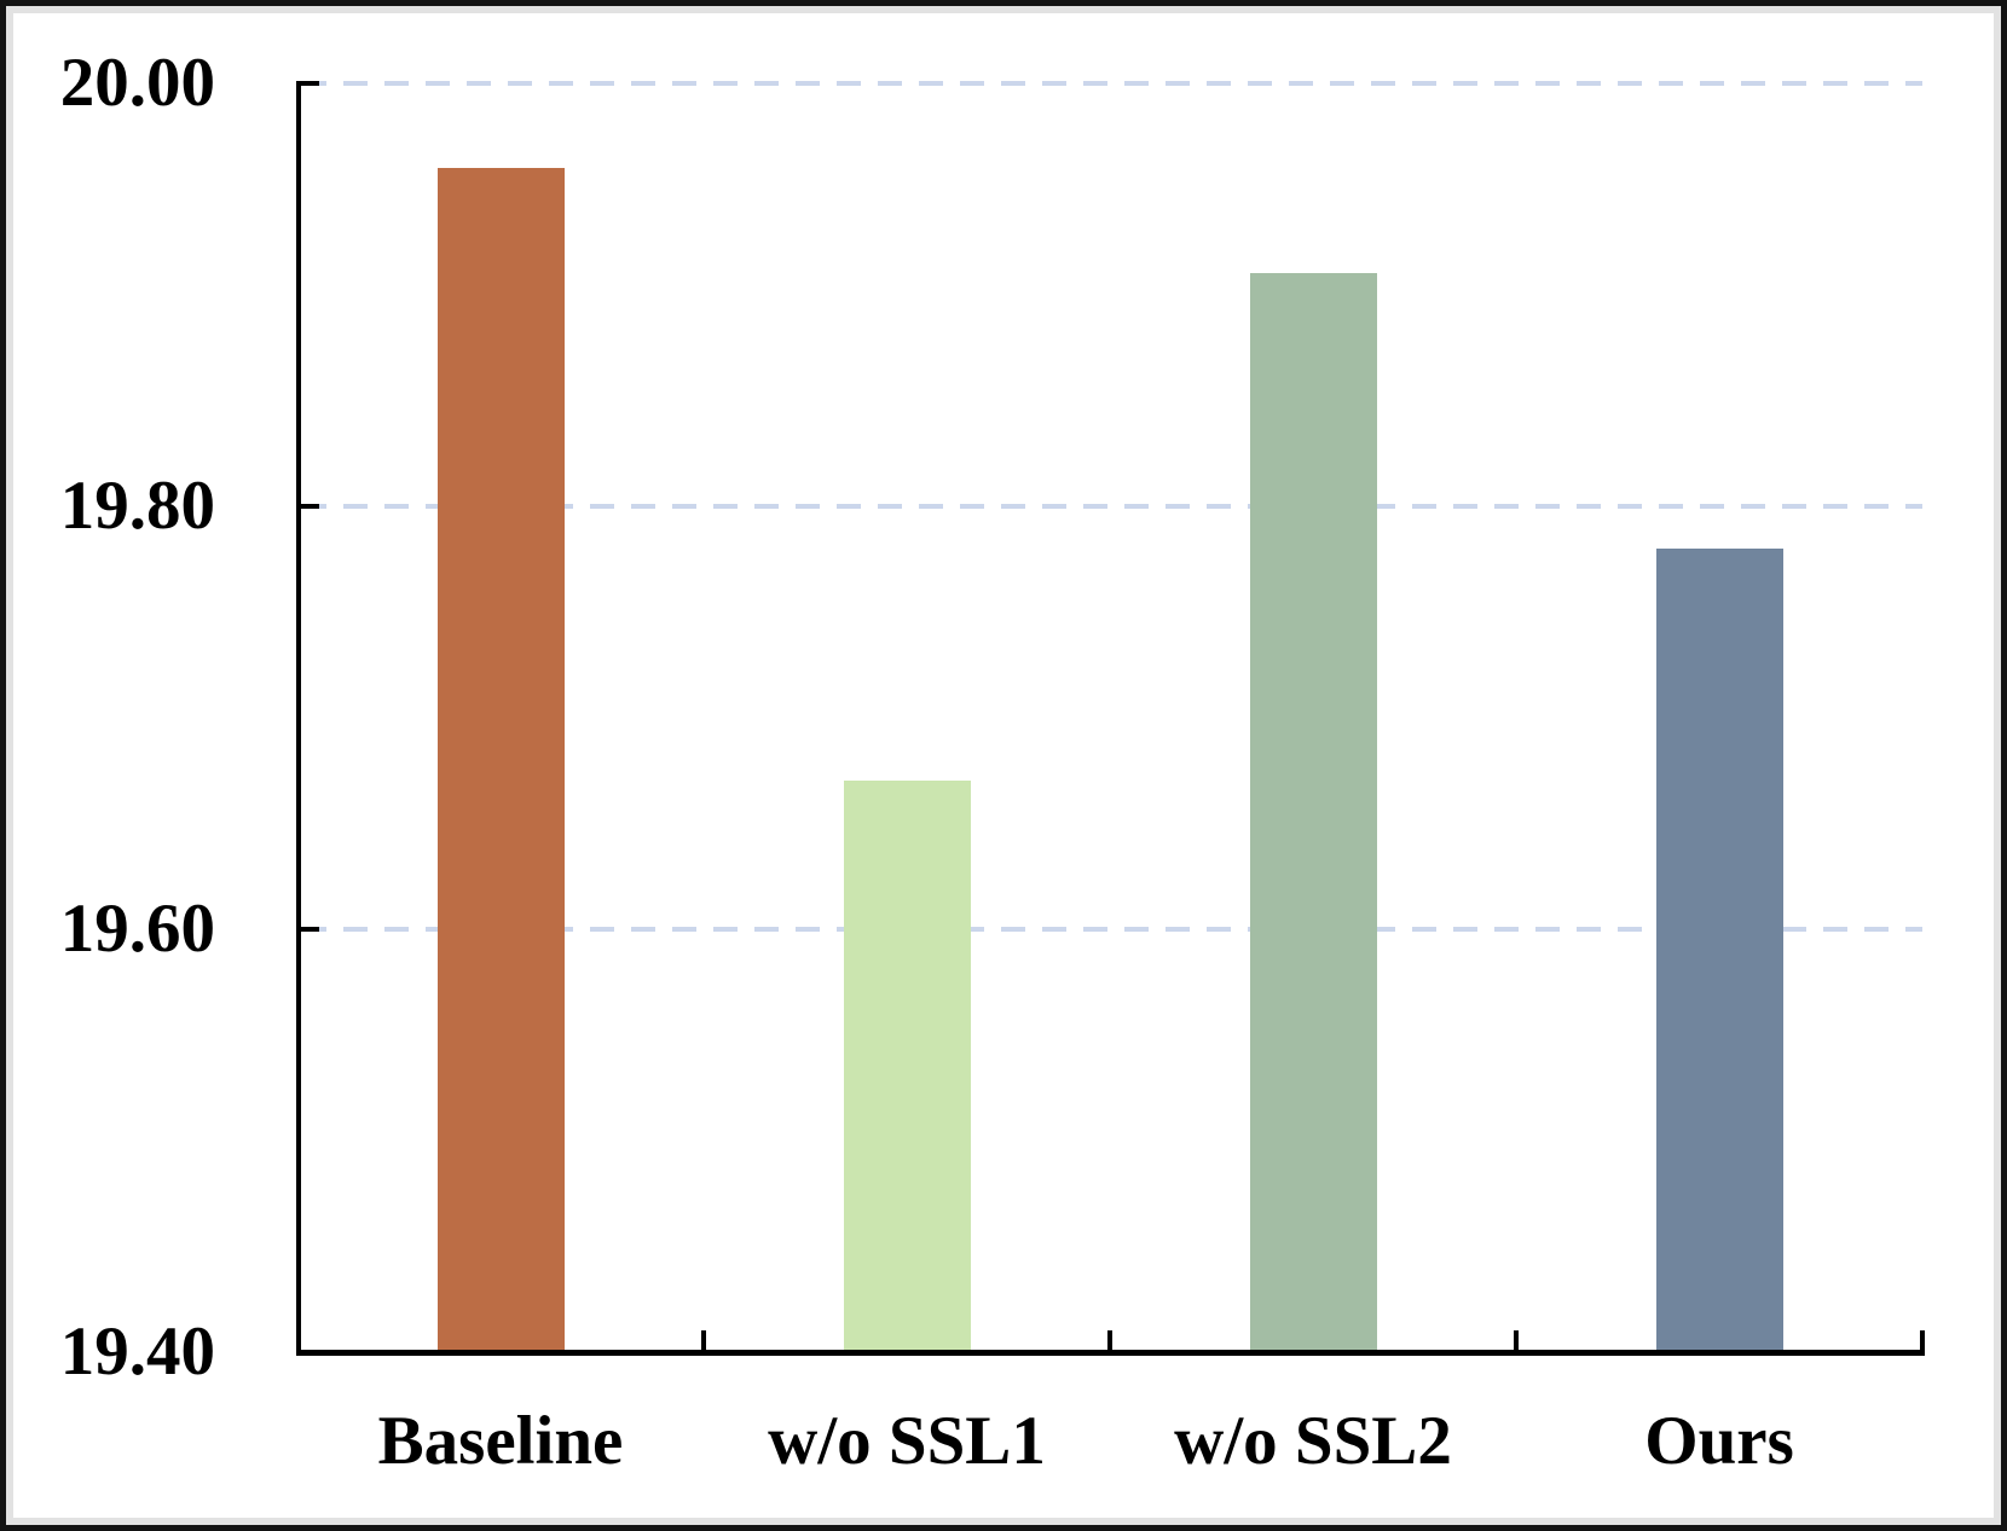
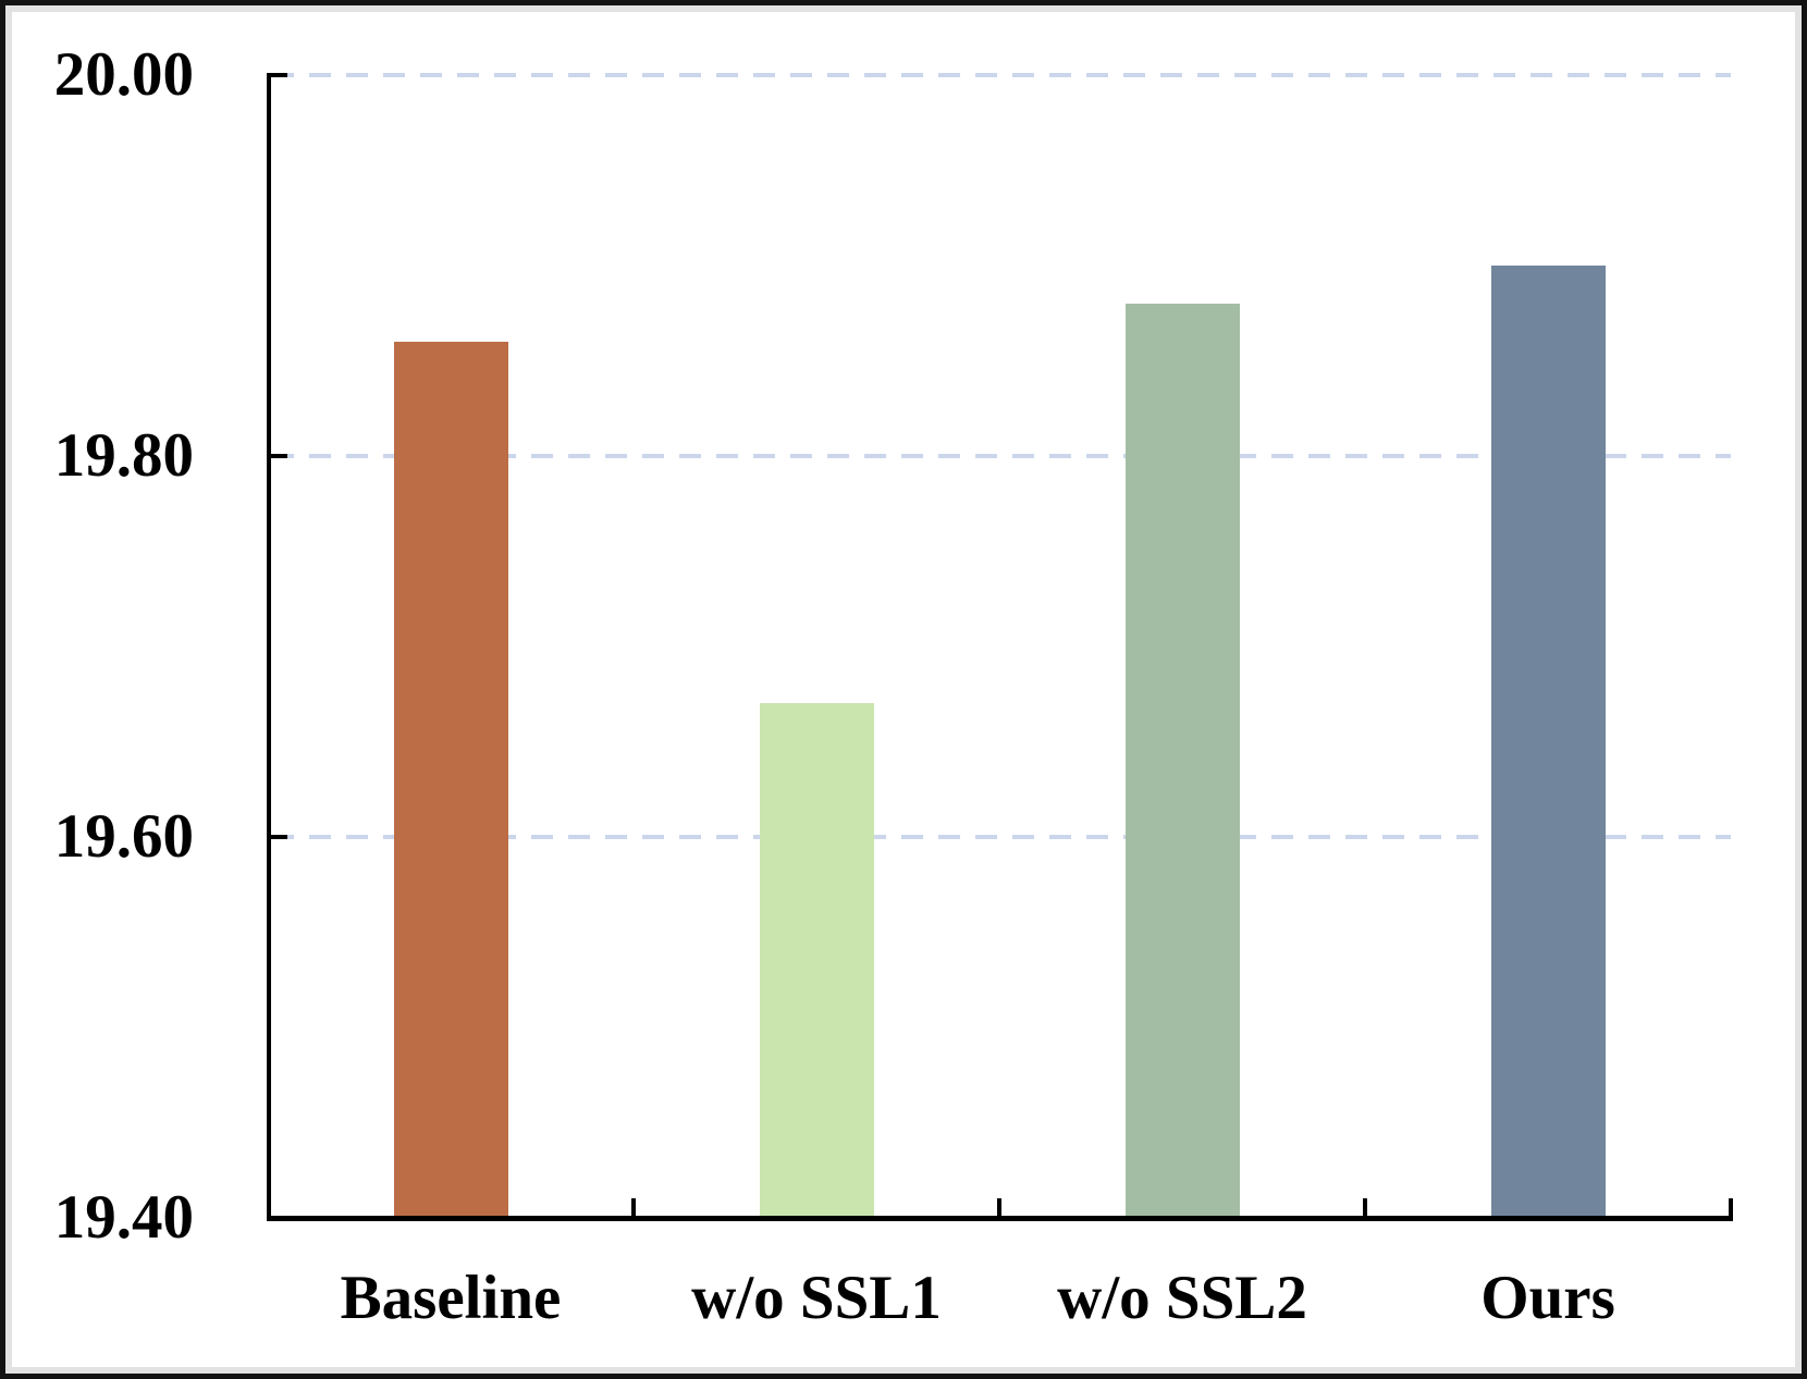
Baseline: 19.96 -> 19.86
w/o SSL2: 19.91 -> 19.88
Ours: 19.78 -> 19.90
